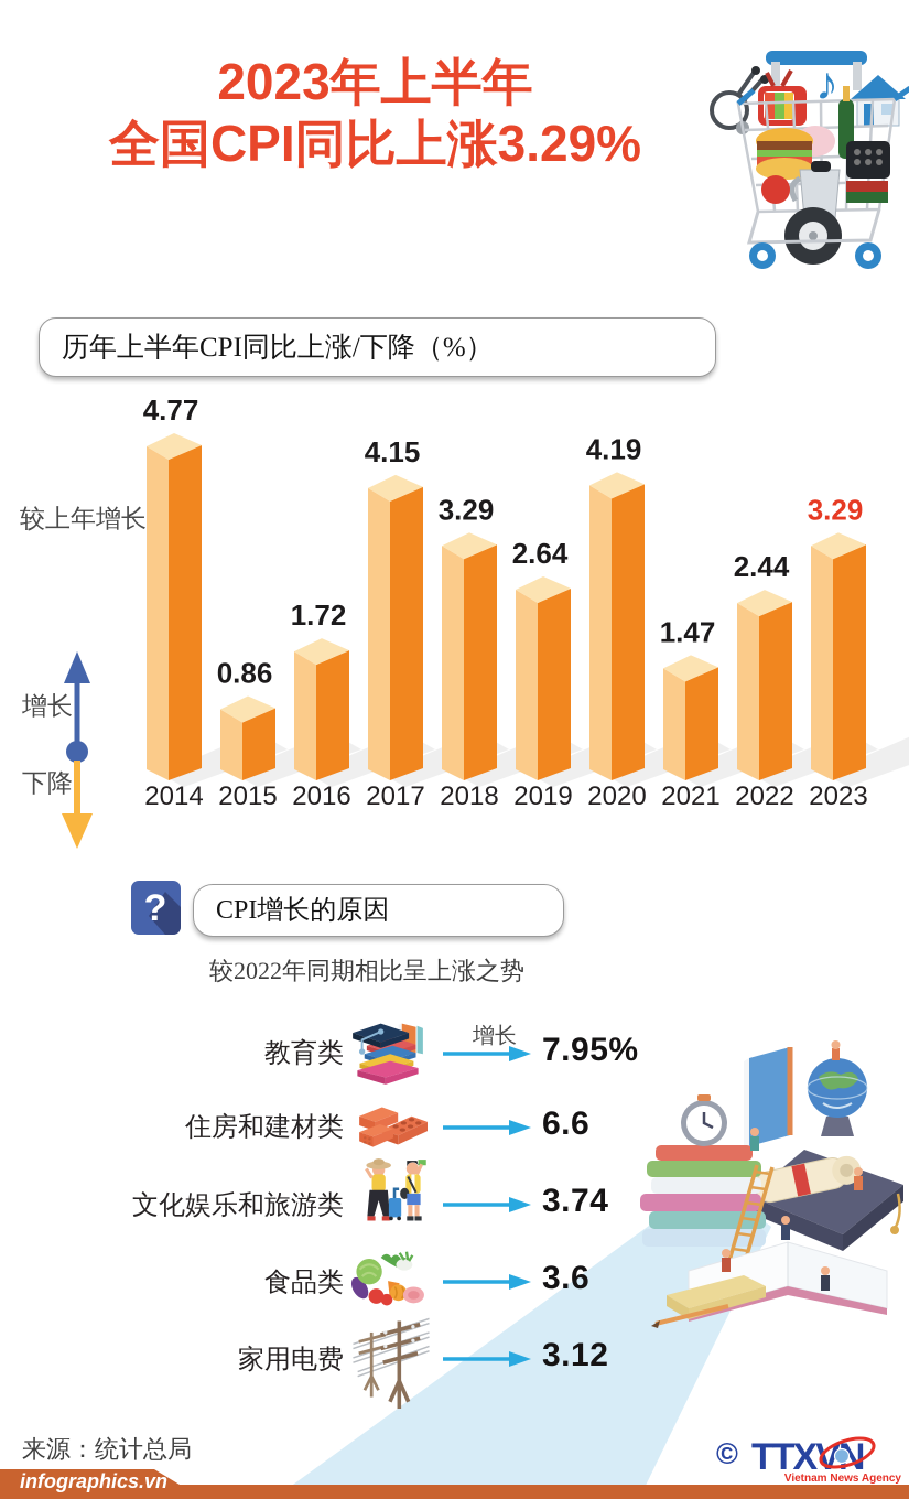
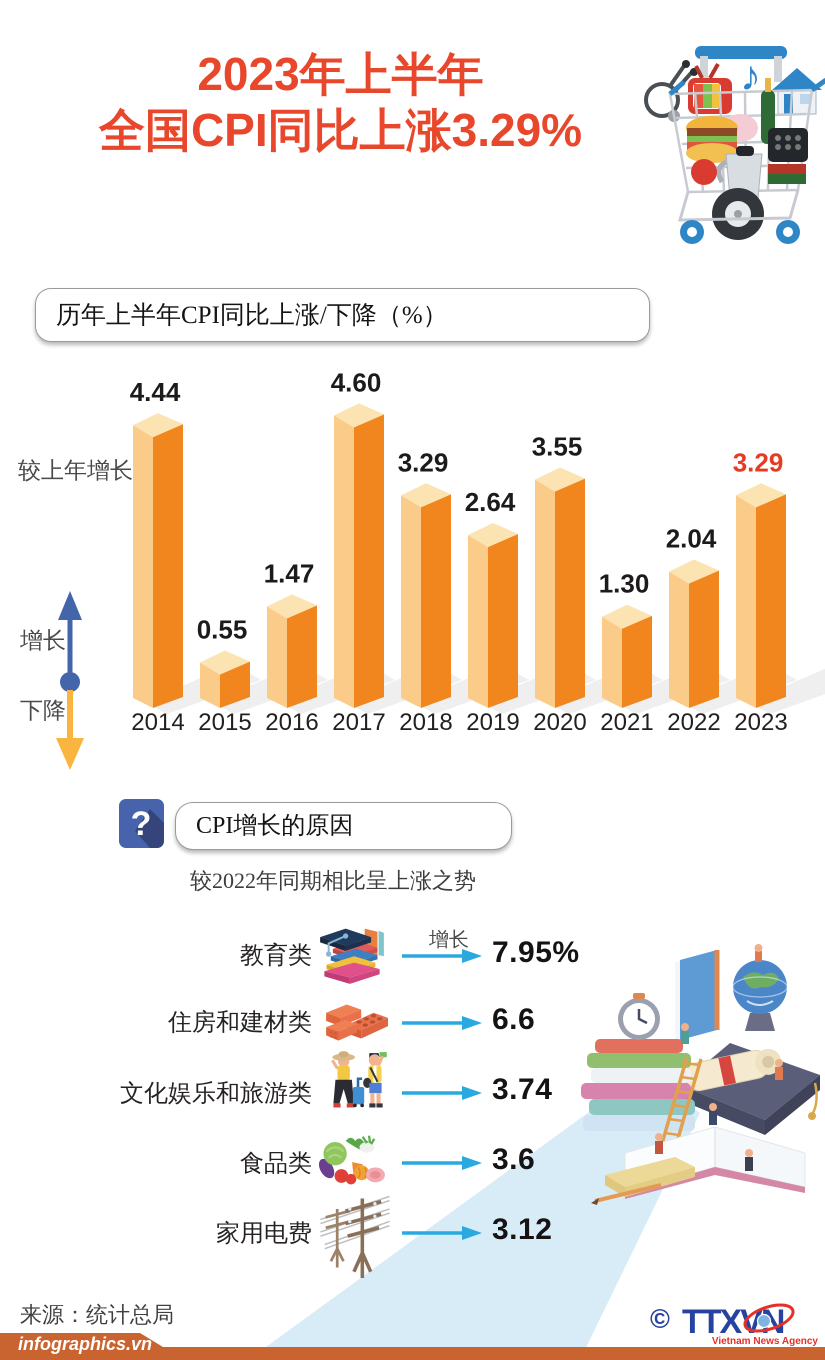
历年上半年CPI同比上涨/下降（%）/2014: 4.77 -> 4.44
历年上半年CPI同比上涨/下降（%）/2015: 0.86 -> 0.55
历年上半年CPI同比上涨/下降（%）/2016: 1.72 -> 1.47
历年上半年CPI同比上涨/下降（%）/2017: 4.15 -> 4.60
历年上半年CPI同比上涨/下降（%）/2020: 4.19 -> 3.55
历年上半年CPI同比上涨/下降（%）/2021: 1.47 -> 1.30
历年上半年CPI同比上涨/下降（%）/2022: 2.44 -> 2.04
